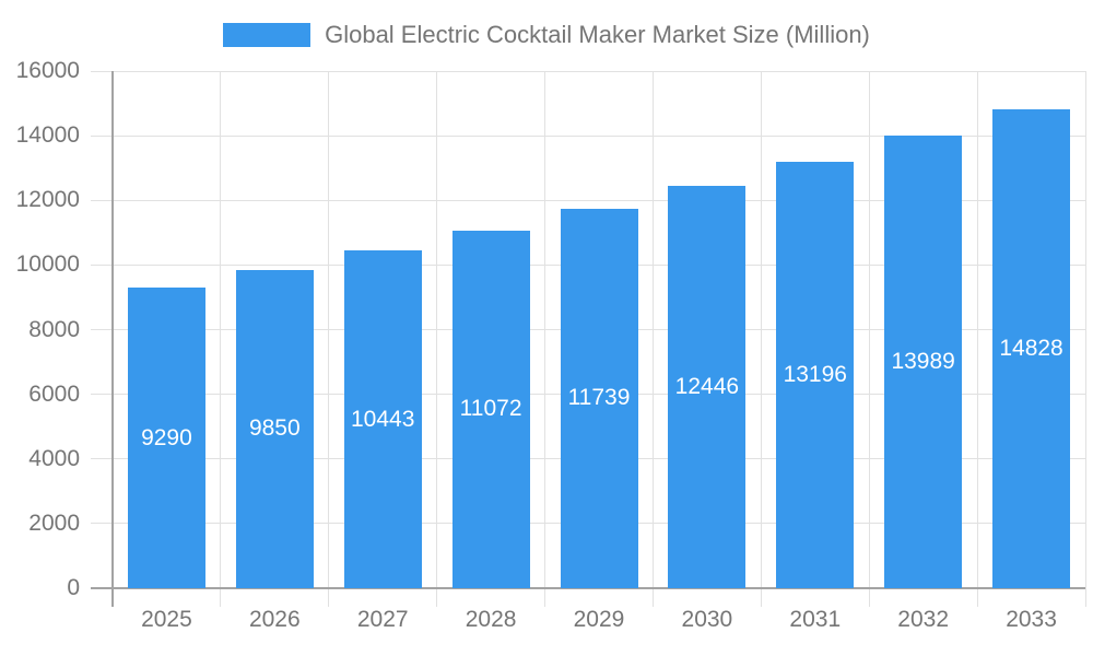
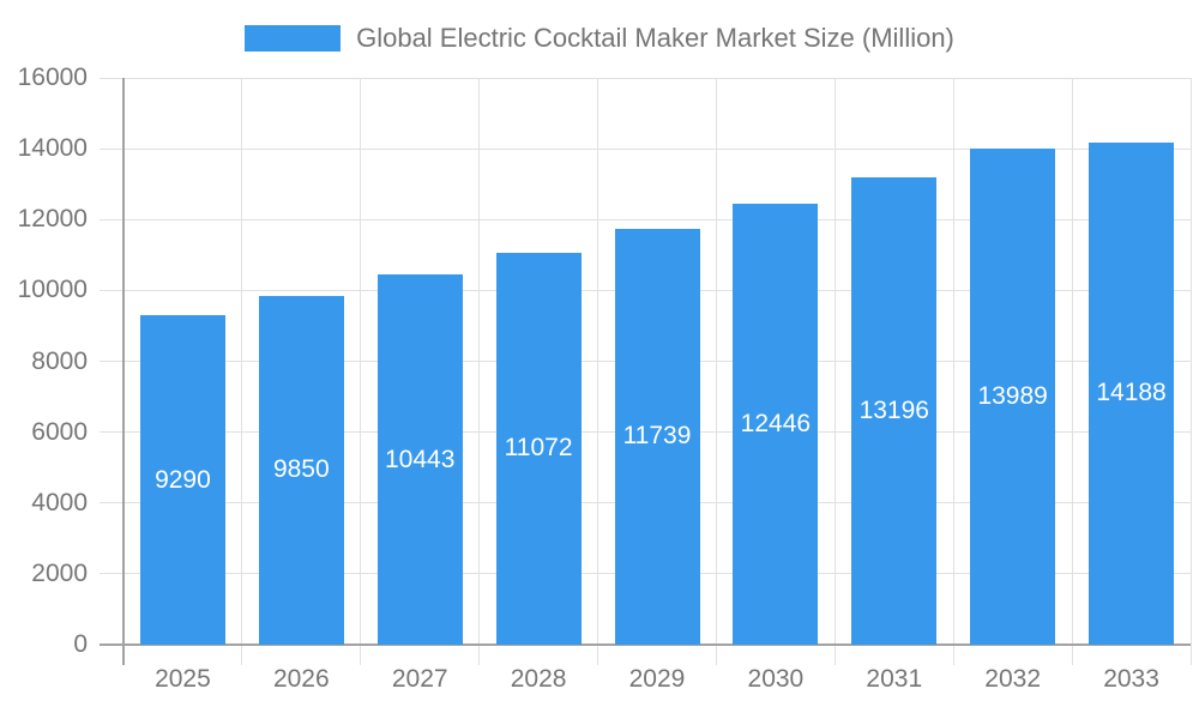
2033: 14828 -> 14188
